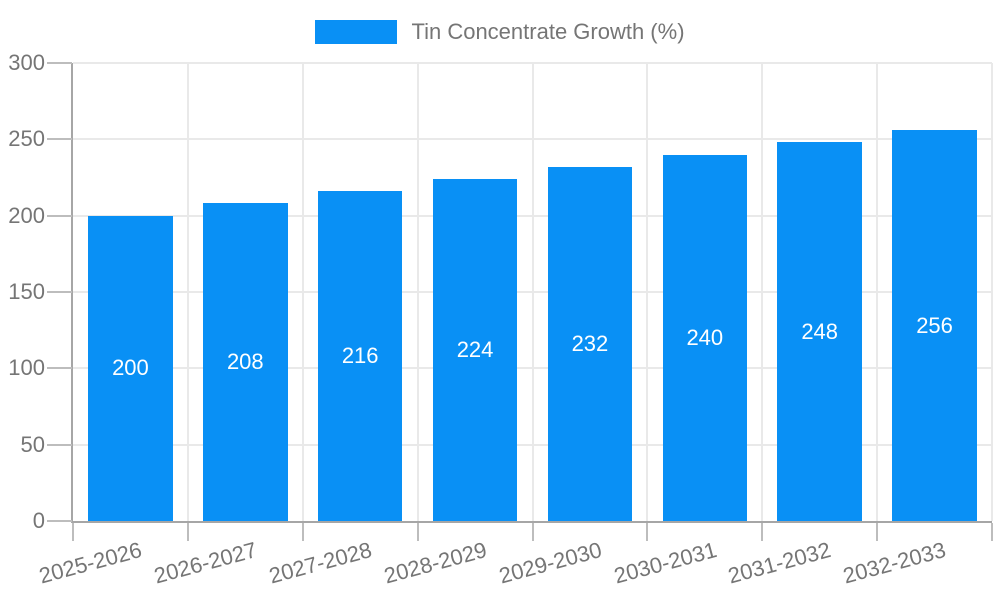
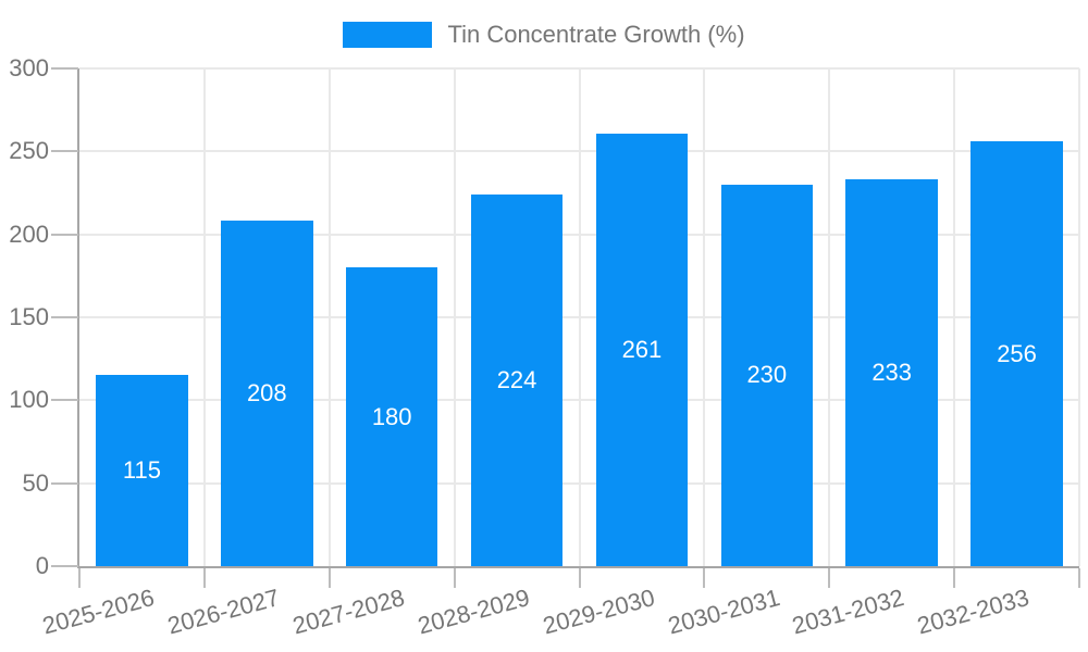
2025-2026: 200 -> 115
2027-2028: 216 -> 180
2029-2030: 232 -> 261
2030-2031: 240 -> 230
2031-2032: 248 -> 233
